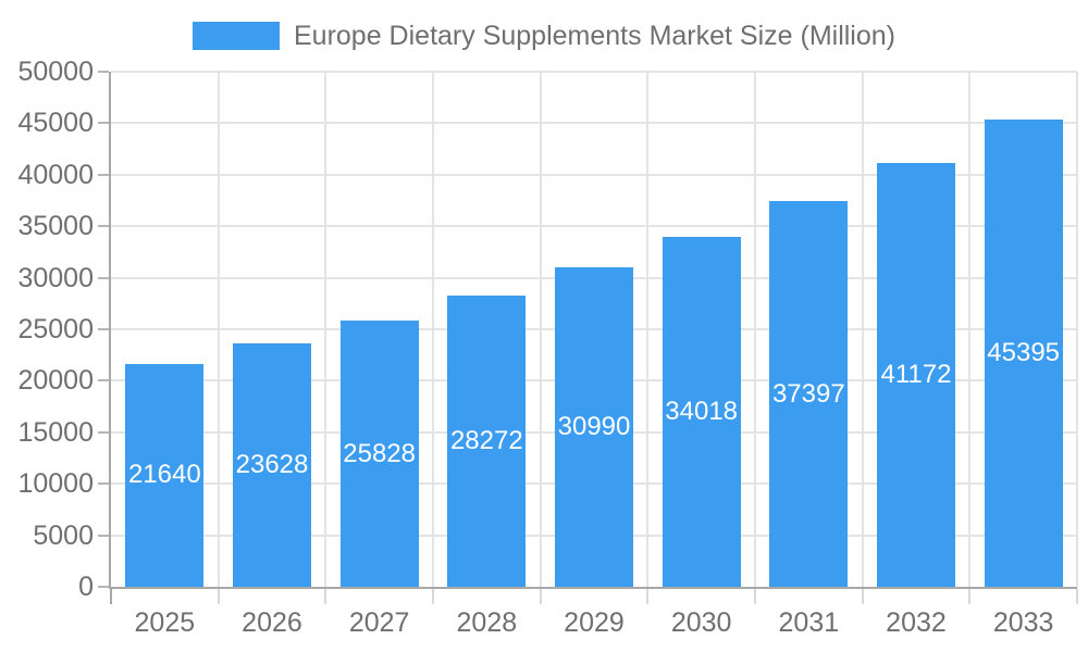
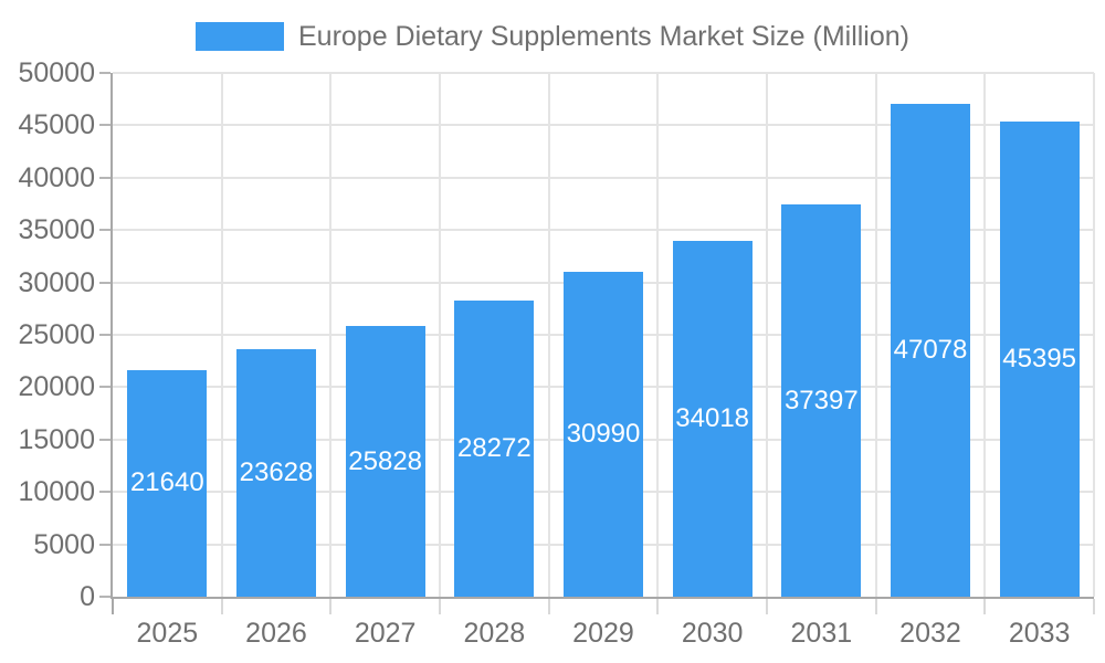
2032: 41172 -> 47078
